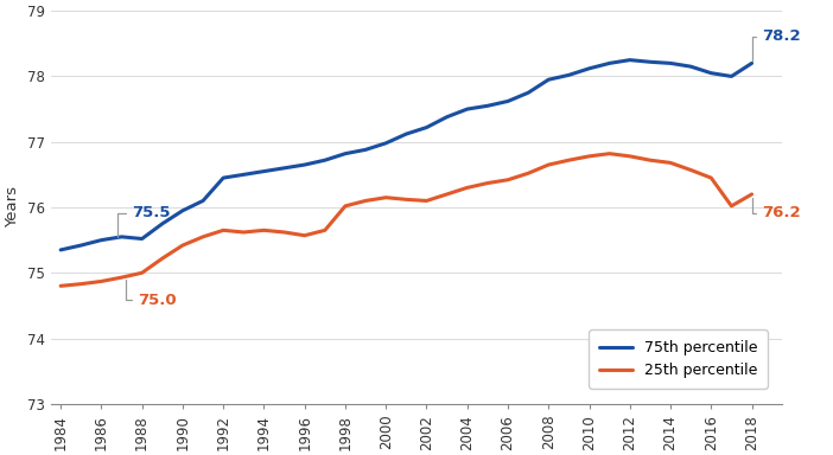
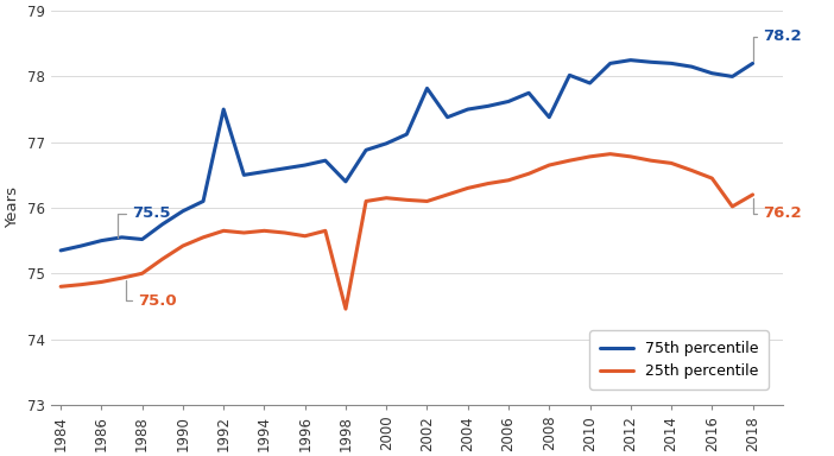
75th percentile/1992: 76.45 -> 77.50
75th percentile/1998: 76.82 -> 76.40
25th percentile/1998: 76.02 -> 74.46
75th percentile/2002: 77.22 -> 77.82
75th percentile/2008: 77.95 -> 77.38
75th percentile/2010: 78.12 -> 77.90
